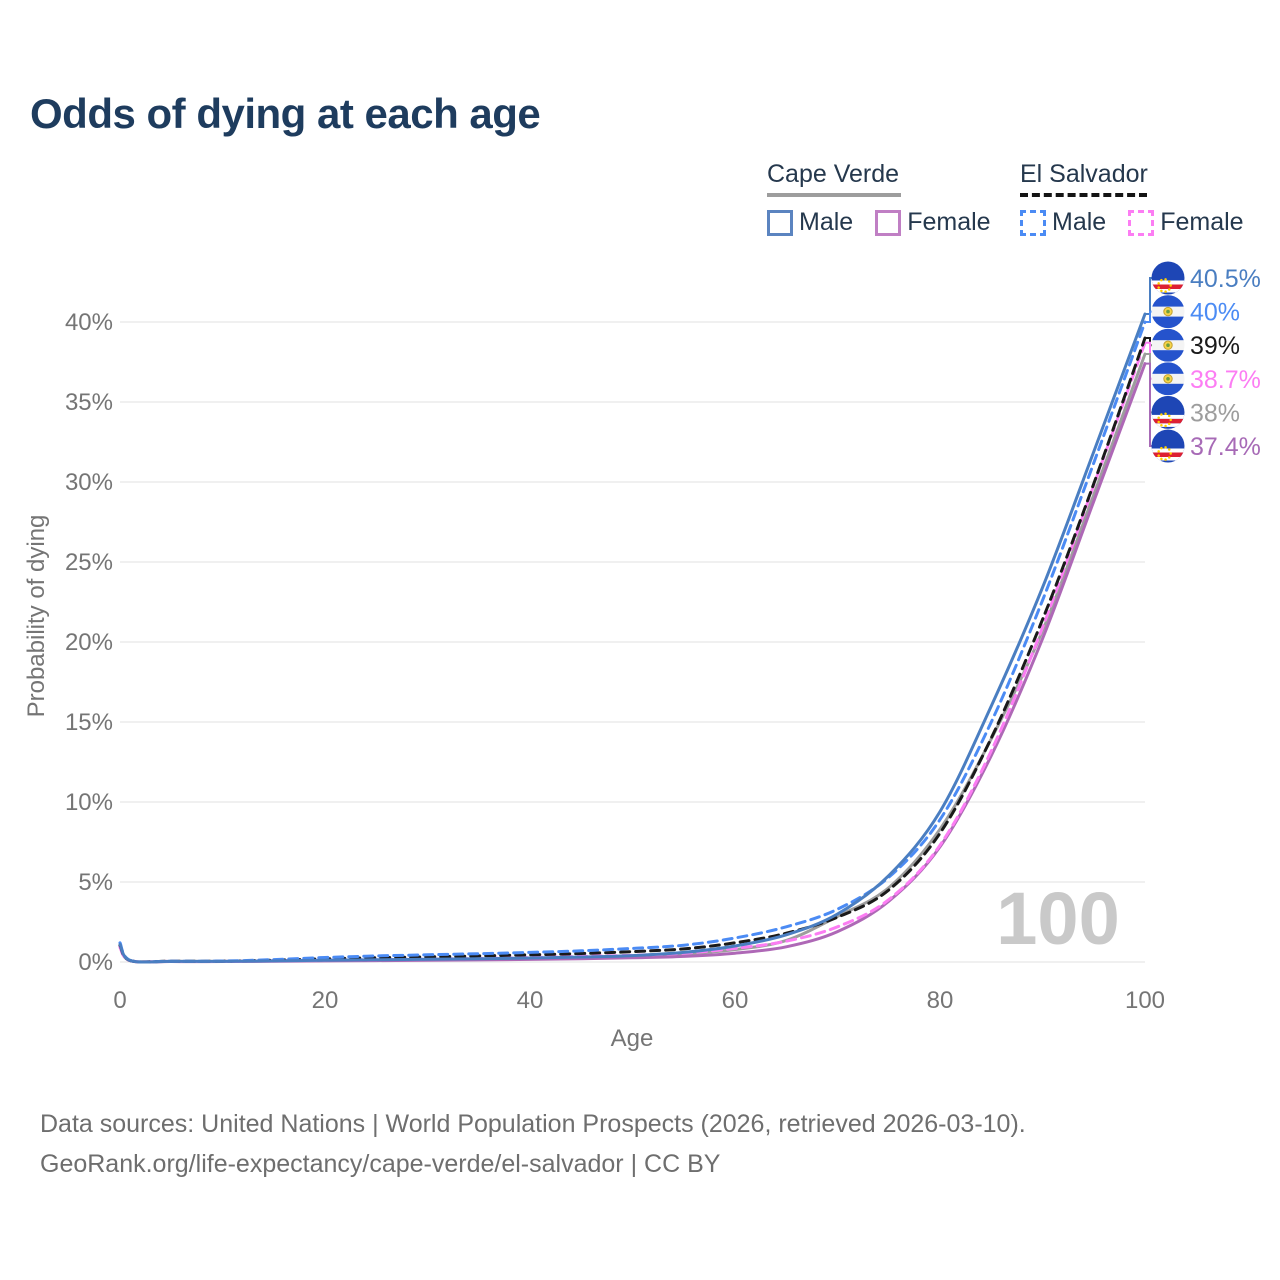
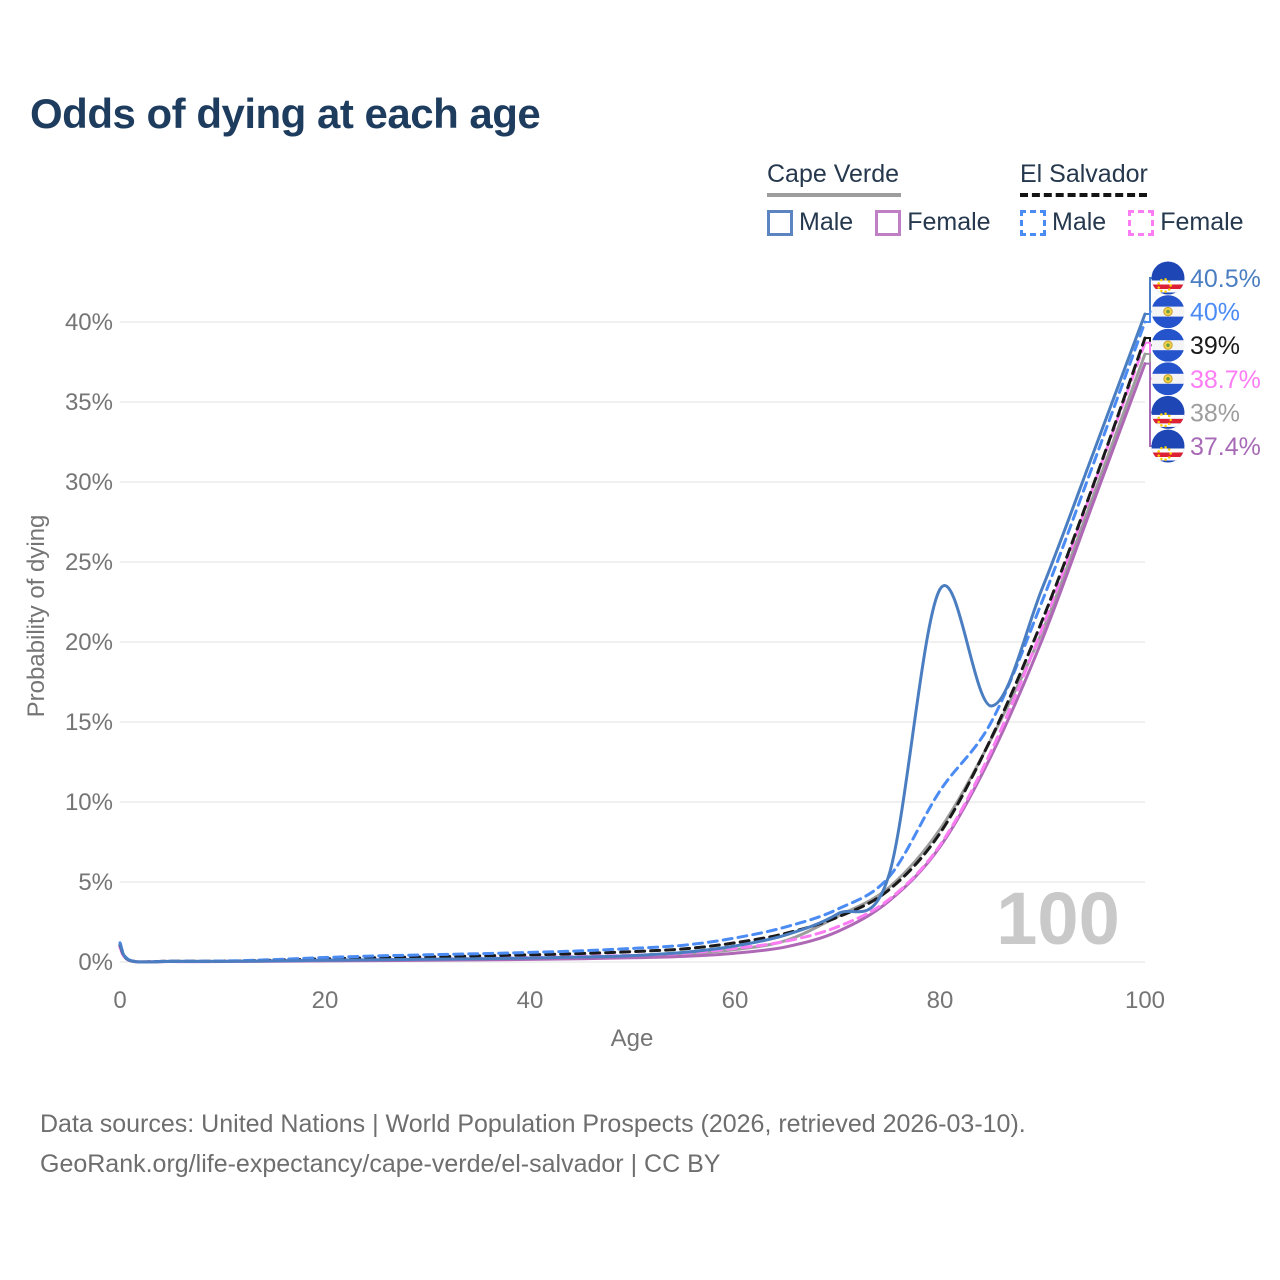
Cape Verde Male/80: 9.4% -> 23.3%
El Salvador Male/80: 8.9% -> 10.7%
